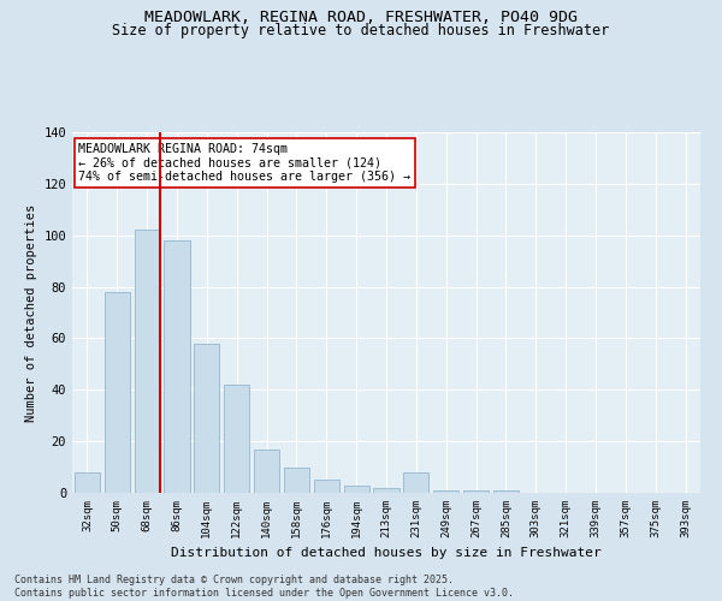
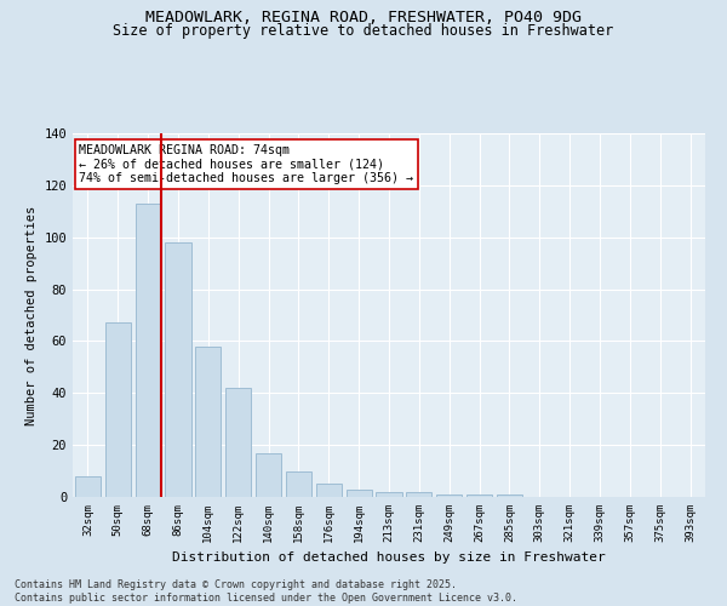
50sqm: 78 -> 67
68sqm: 102 -> 113
231sqm: 8 -> 2
